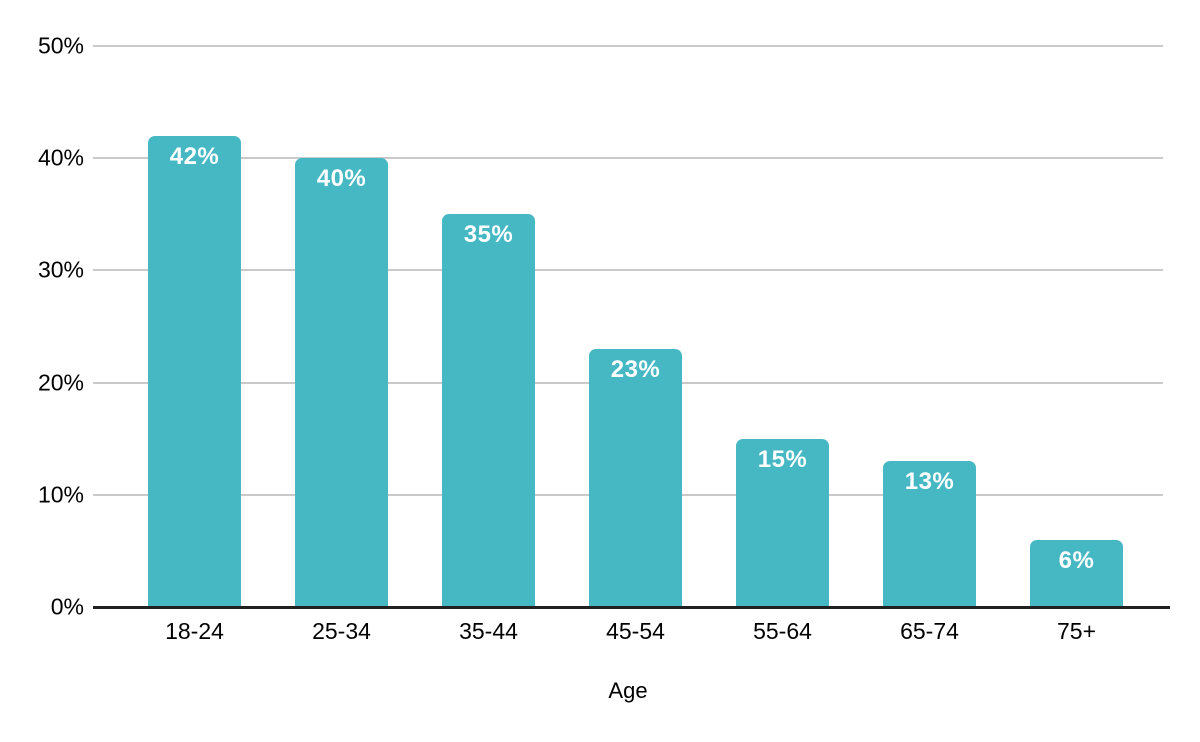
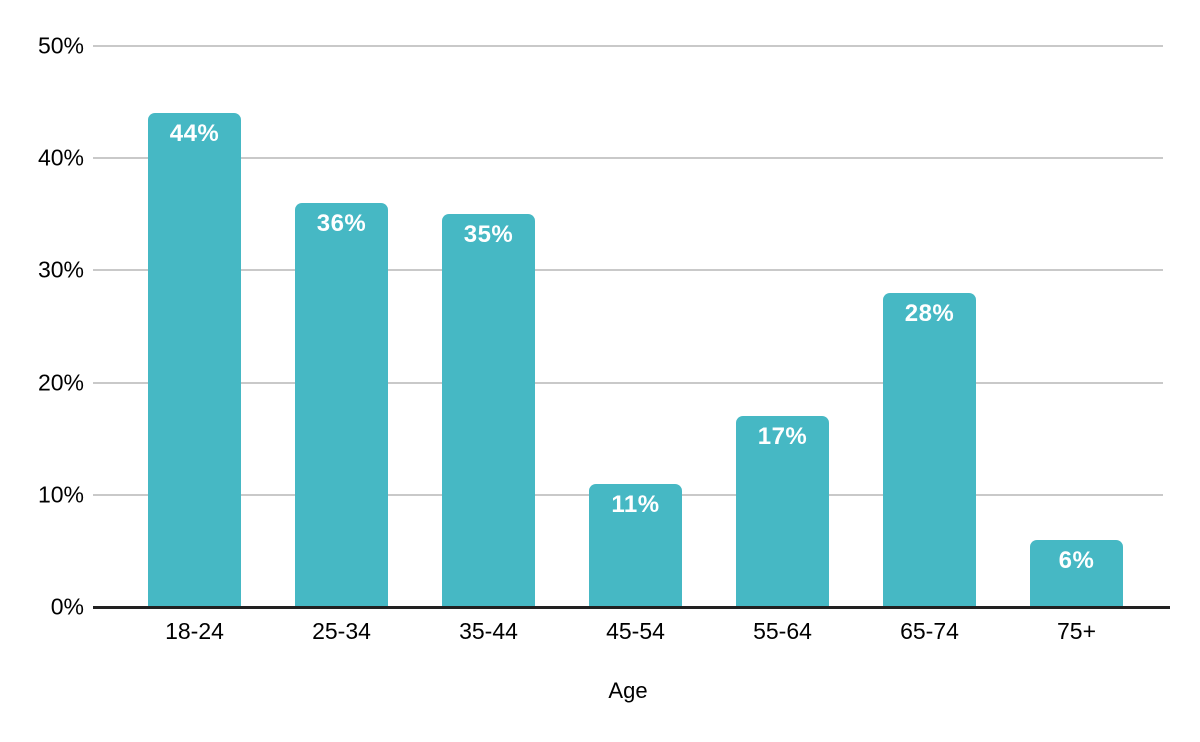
18-24: 42% -> 44%
25-34: 40% -> 36%
45-54: 23% -> 11%
55-64: 15% -> 17%
65-74: 13% -> 28%
